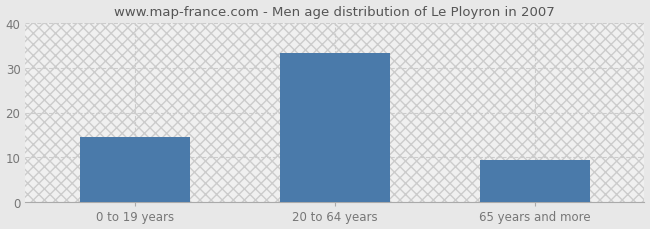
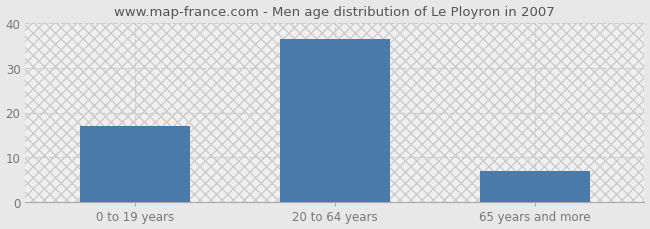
0 to 19 years: 14.5 -> 17.0
20 to 64 years: 33.3 -> 36.5
65 years and more: 9.3 -> 7.0
